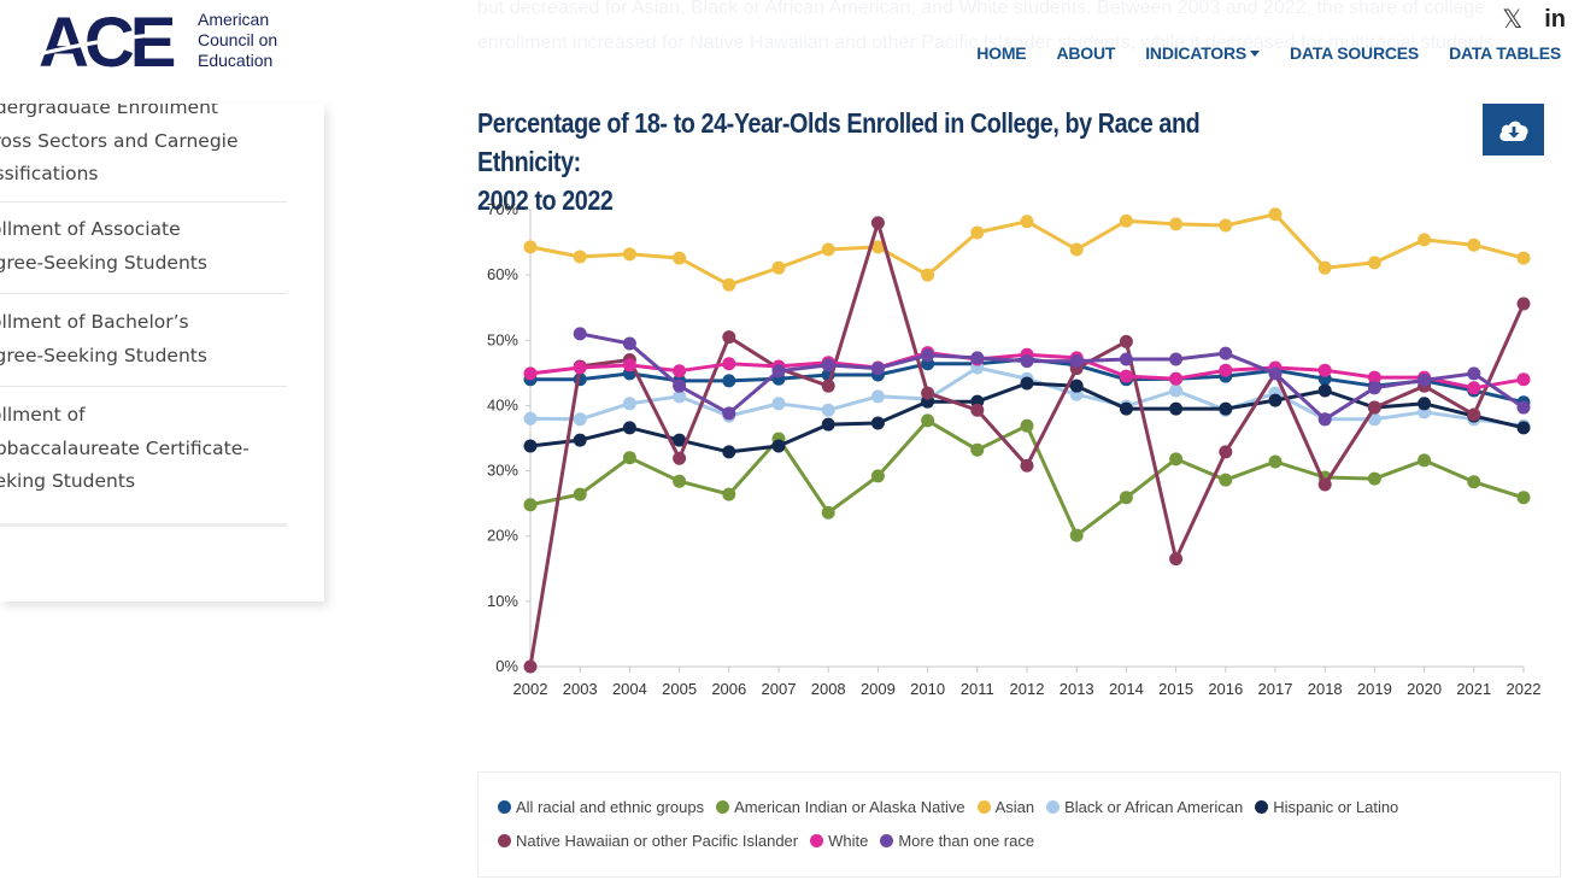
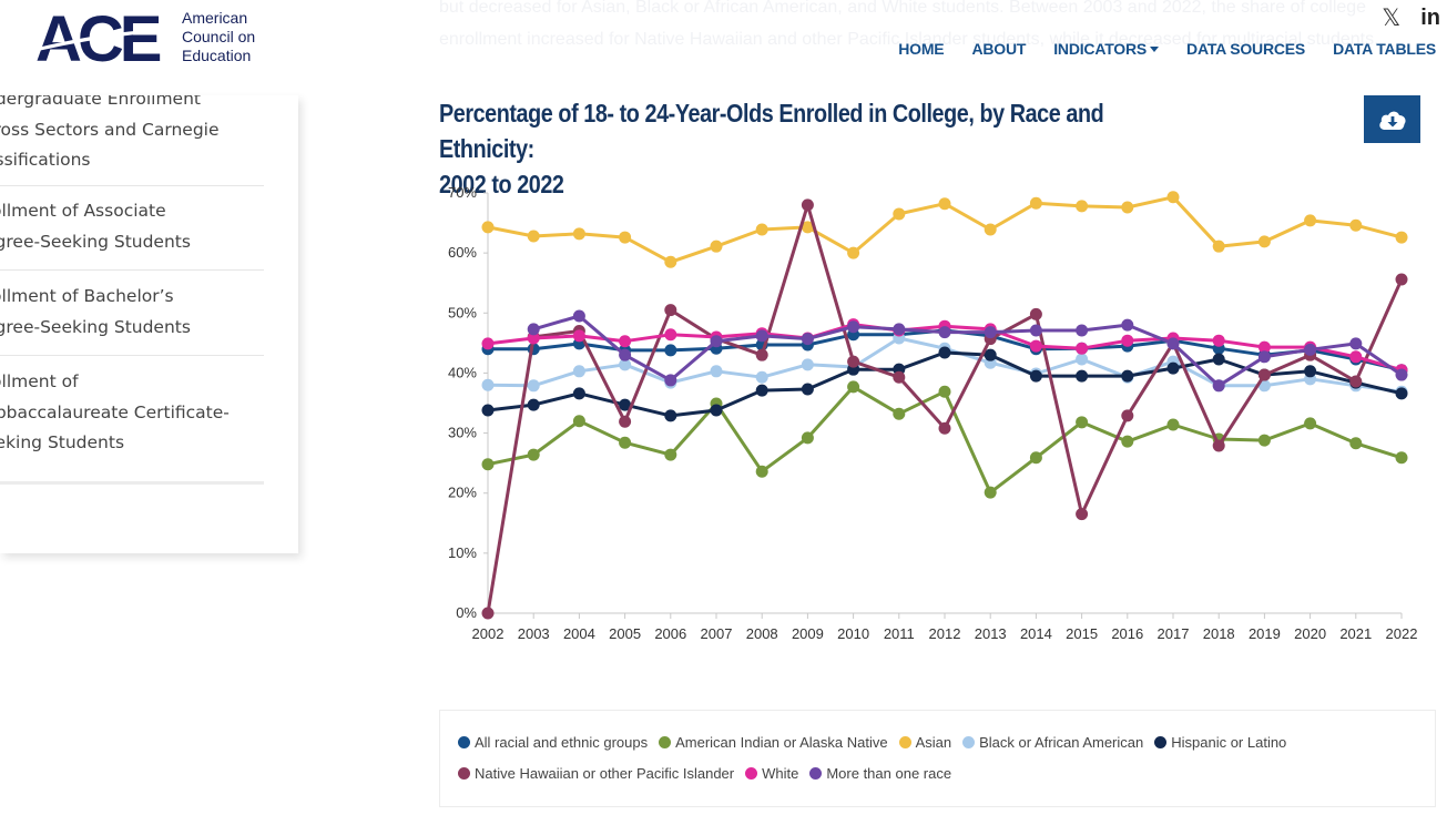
More than one race/2003: 51% -> 47%
White/2022: 44% -> 40%
